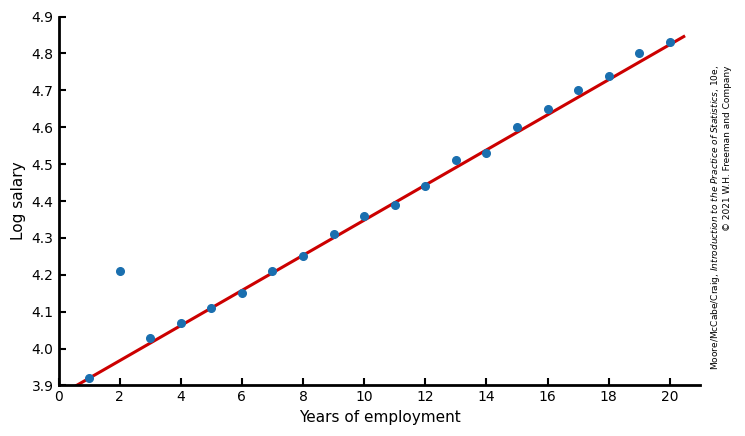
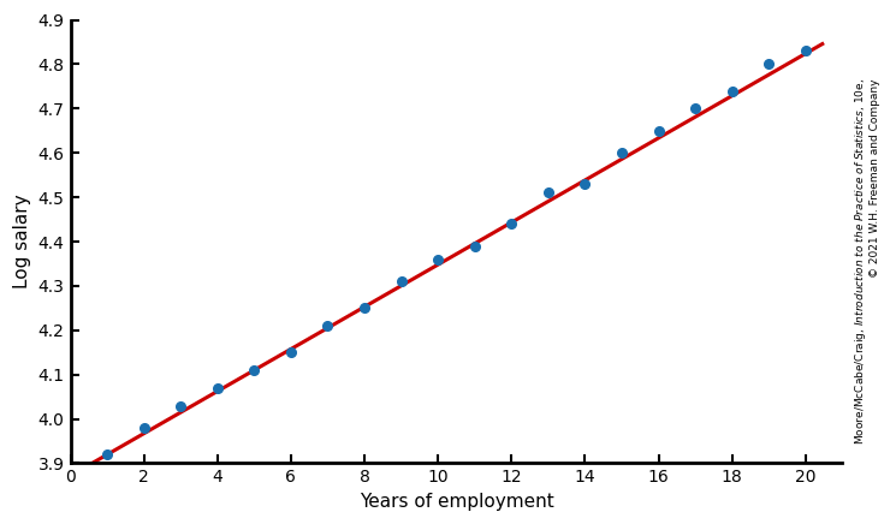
2: 4.21 -> 3.98
